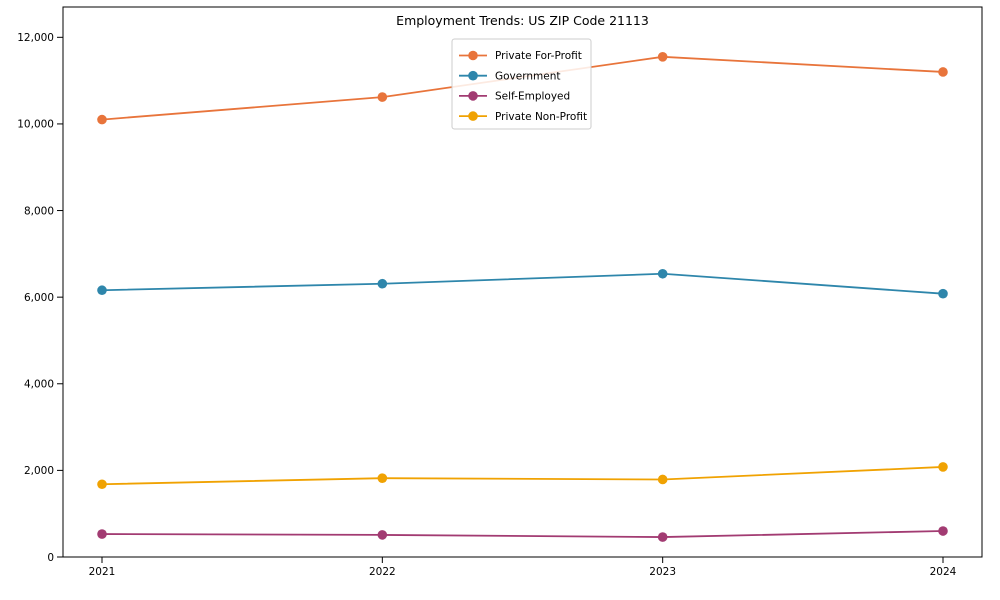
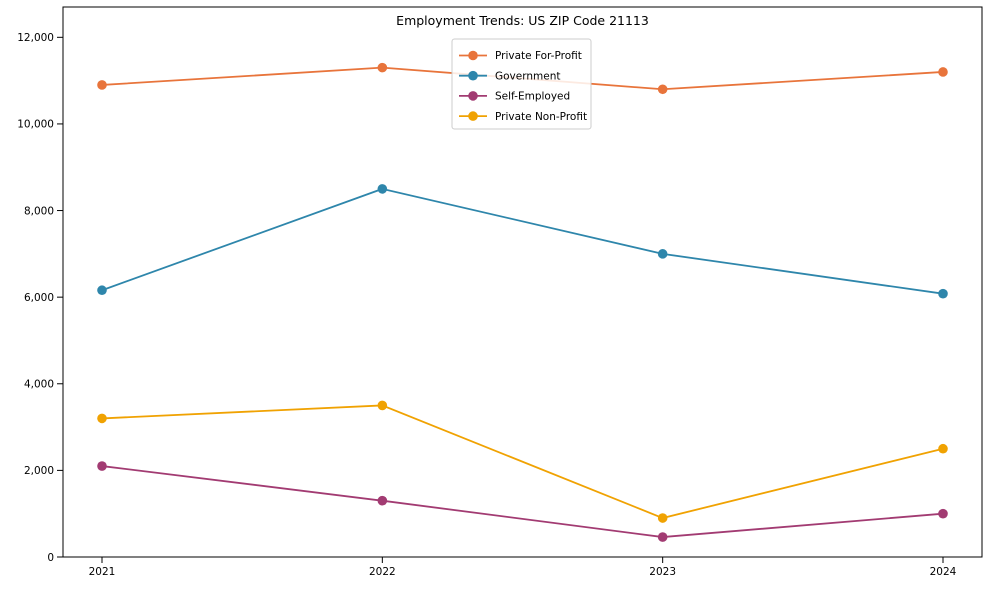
Private For-Profit/2021: 10100 -> 10900
Self-Employed/2021: 500 -> 2100
Private Non-Profit/2021: 1700 -> 3200
Private For-Profit/2022: 10600 -> 11300
Government/2022: 6300 -> 8500
Self-Employed/2022: 500 -> 1300
Private Non-Profit/2022: 1800 -> 3500
Private For-Profit/2023: 11600 -> 10800
Government/2023: 6500 -> 7000
Private Non-Profit/2023: 1800 -> 900
Self-Employed/2024: 600 -> 1000
Private Non-Profit/2024: 2100 -> 2500
